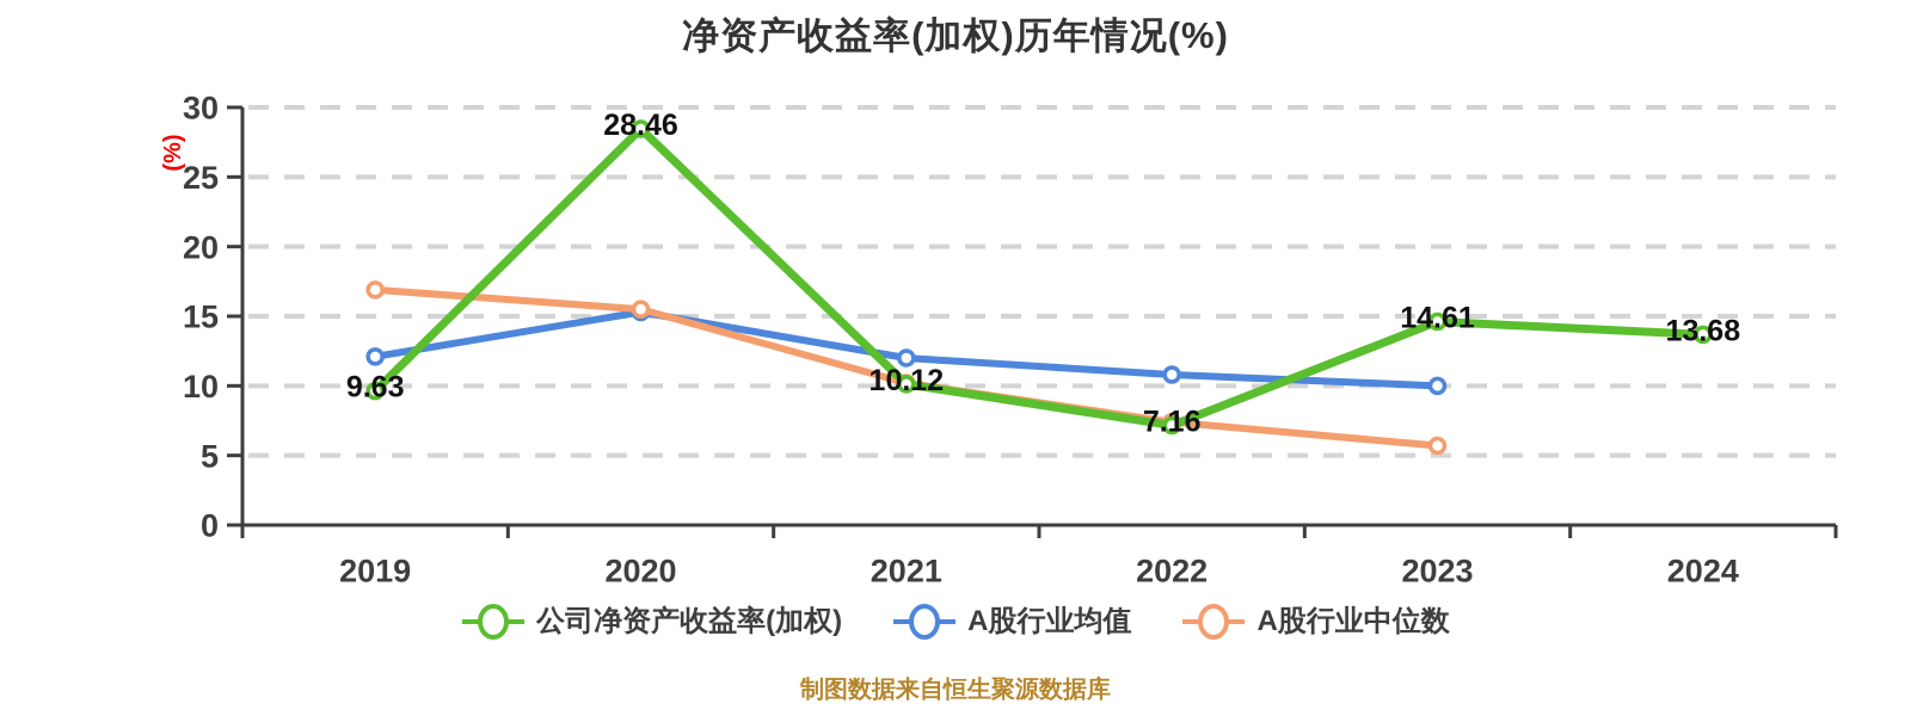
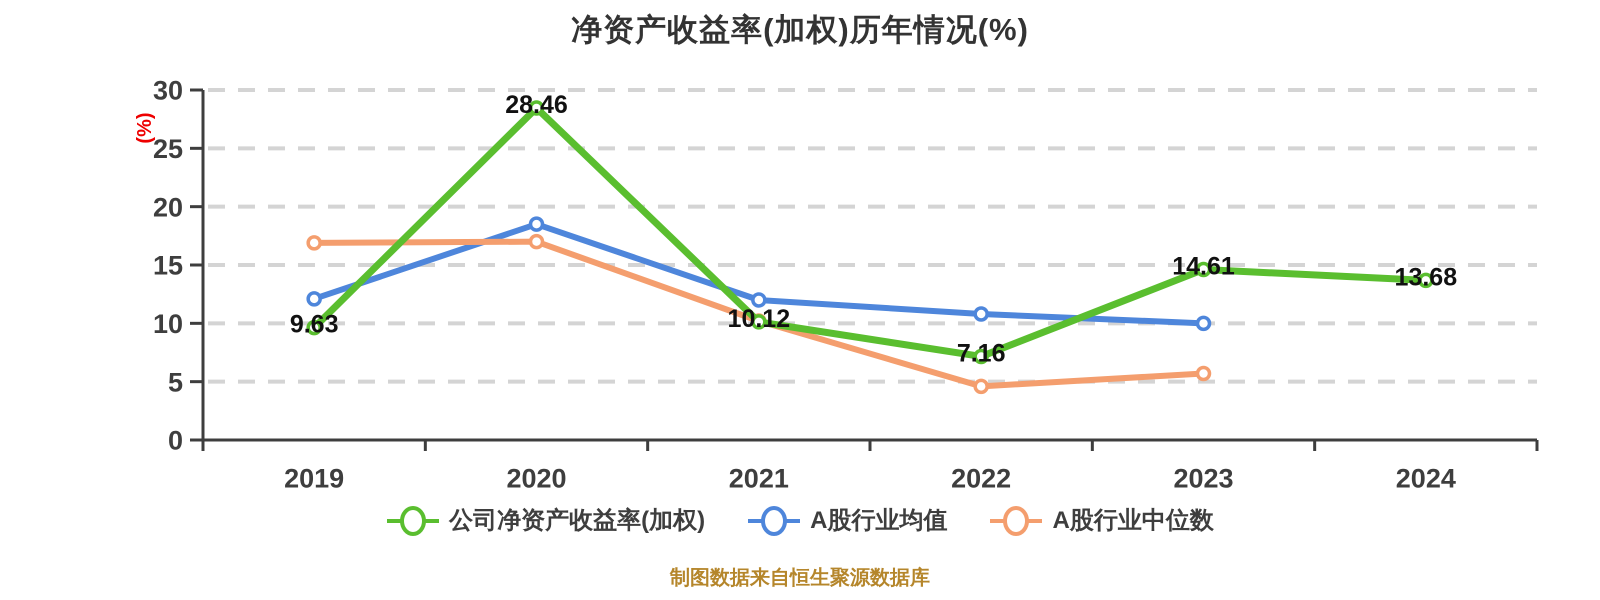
A股行业均值/2020: 15.3 -> 18.5
A股行业中位数/2020: 15.5 -> 17.0
A股行业中位数/2022: 7.4 -> 4.6
